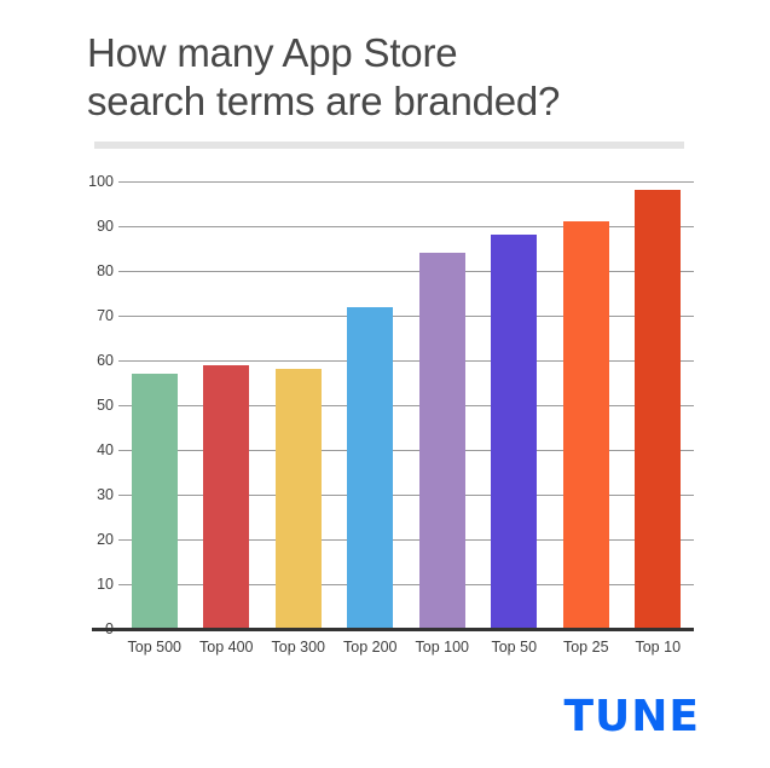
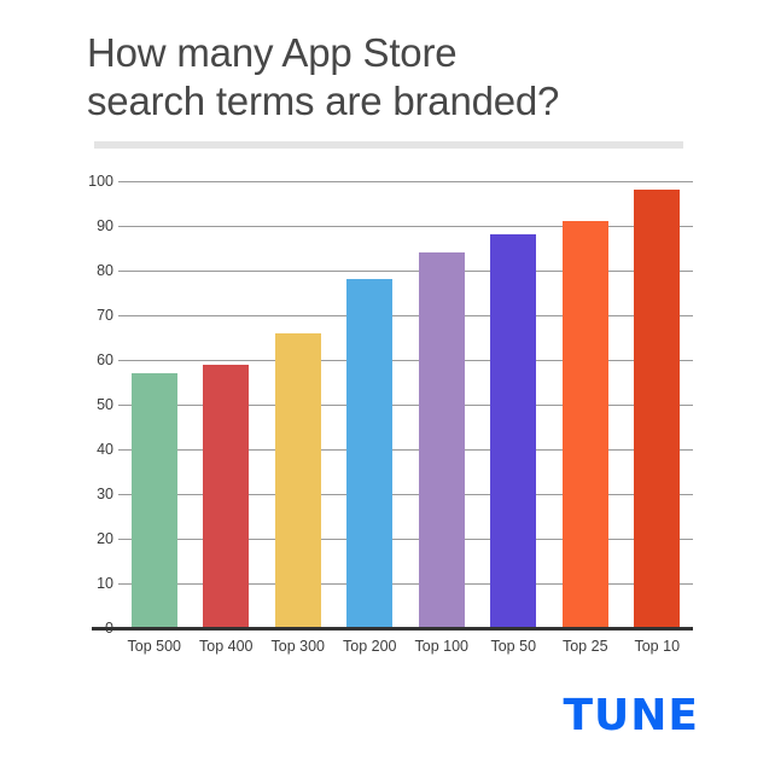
Top 300: 58 -> 66
Top 200: 72 -> 78
